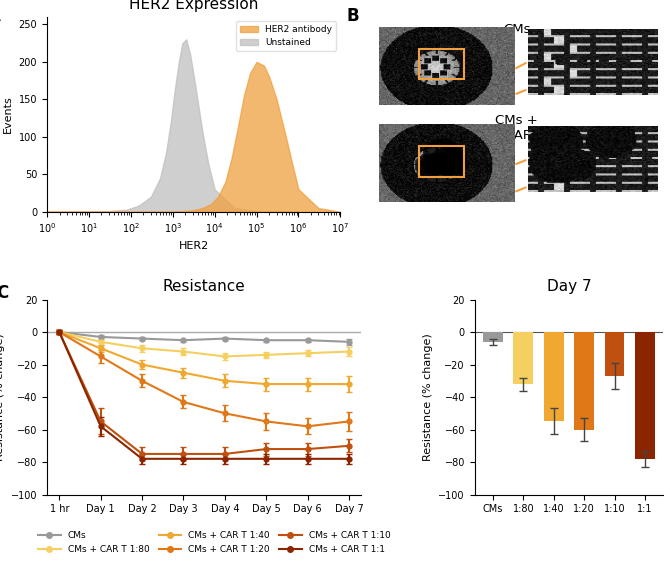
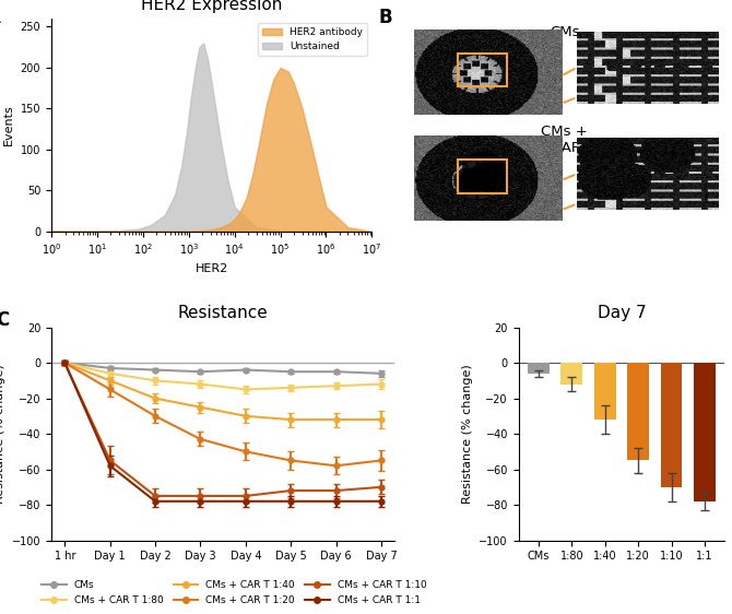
Day 7/1:80: -32 -> -12
Day 7/1:40: -55 -> -32
Day 7/1:20: -60 -> -55
Day 7/1:10: -27 -> -70
